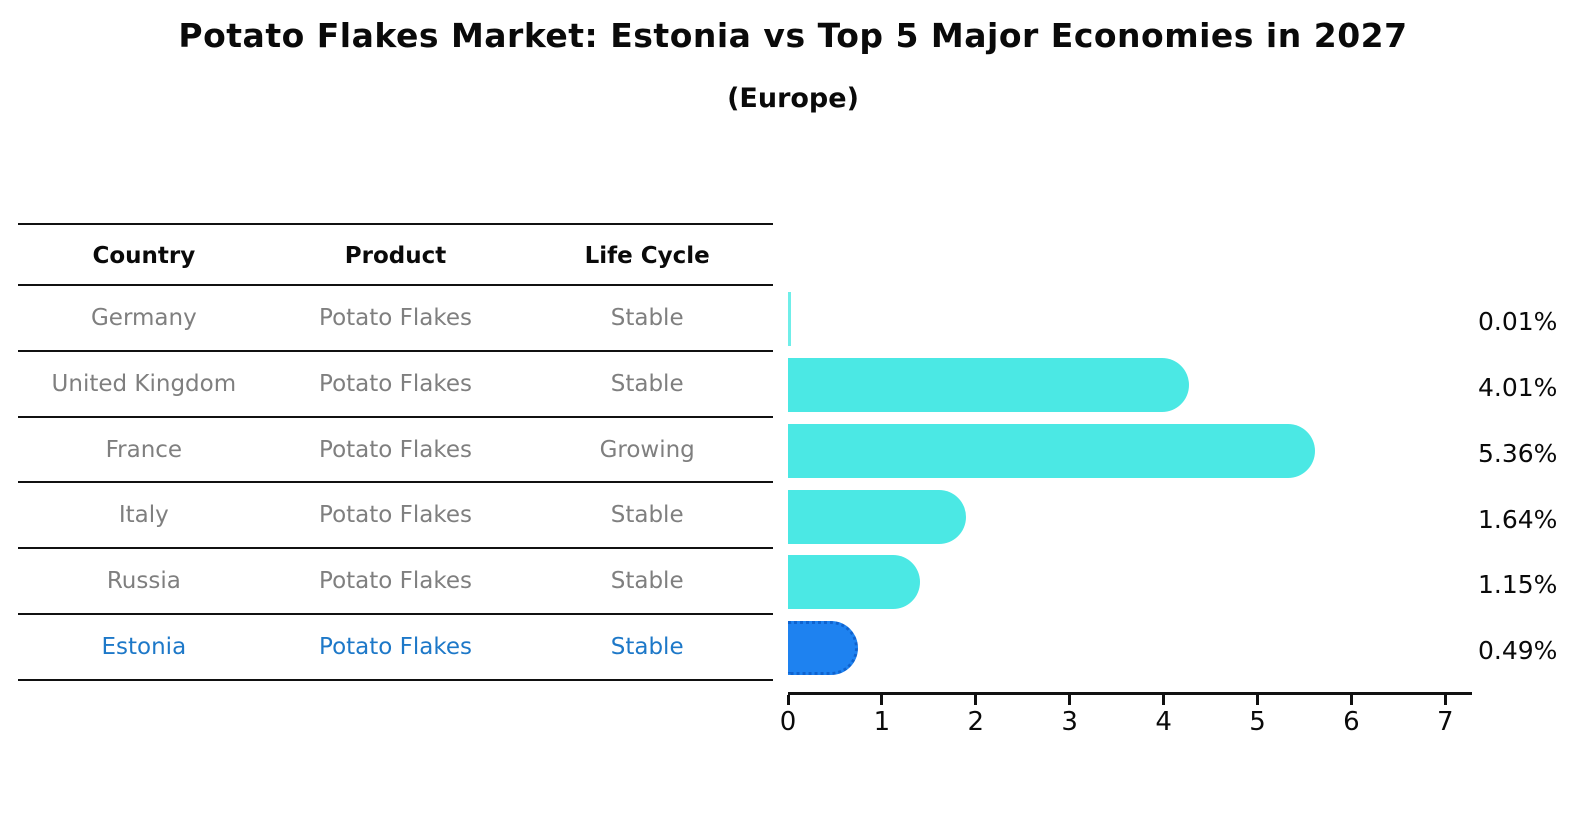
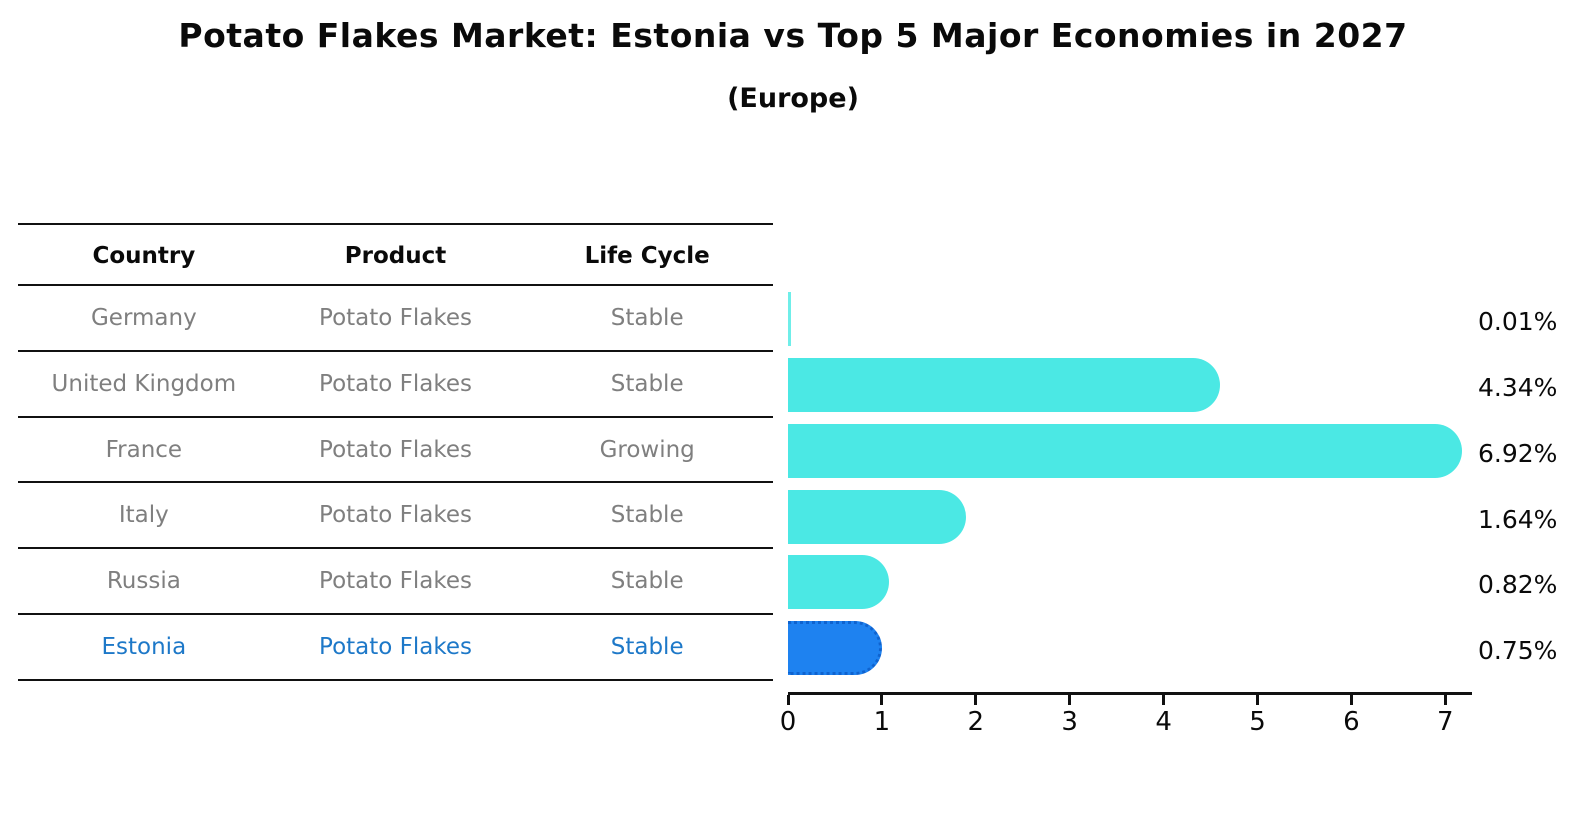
United Kingdom: 4.01% -> 4.34%
France: 5.36% -> 6.92%
Russia: 1.15% -> 0.82%
Estonia: 0.49% -> 0.75%
